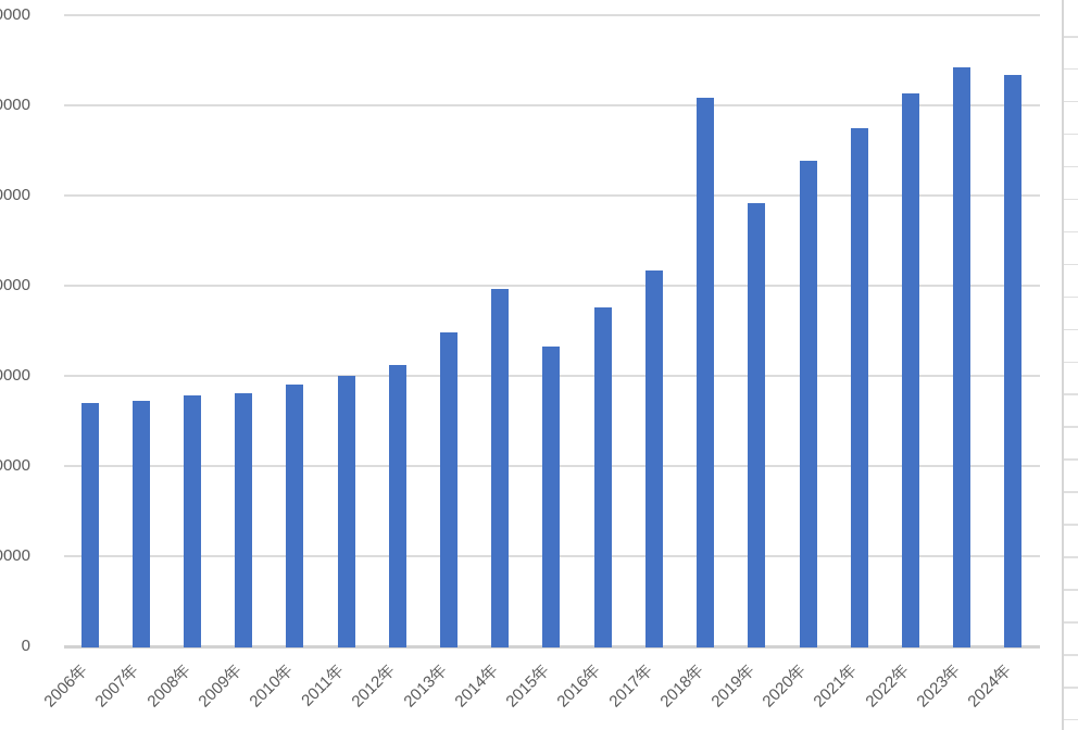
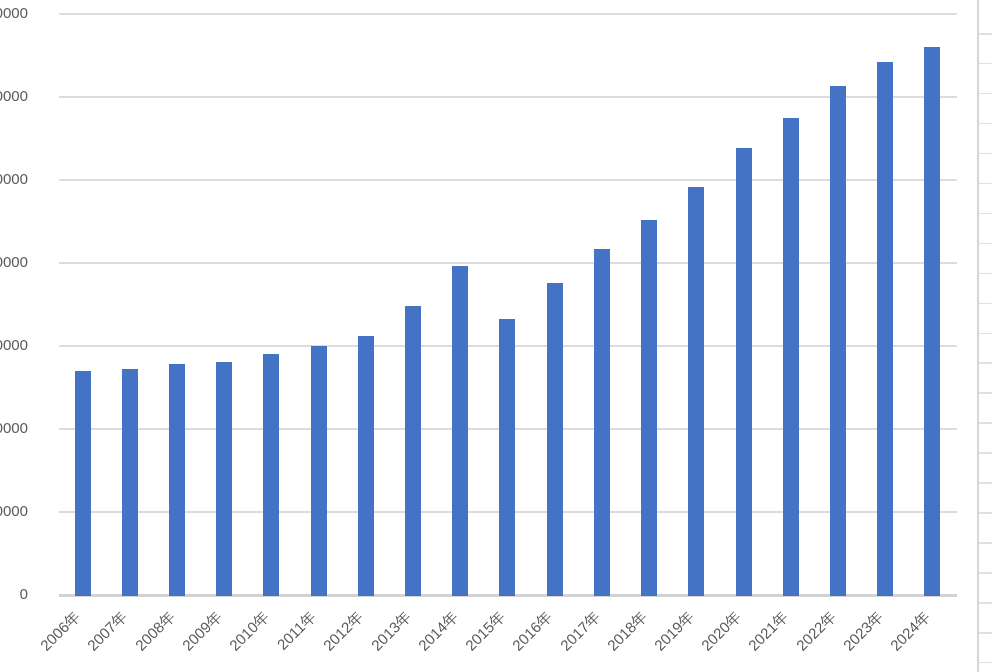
2018年: 122000 -> 91000
2024年: 127000 -> 132000
